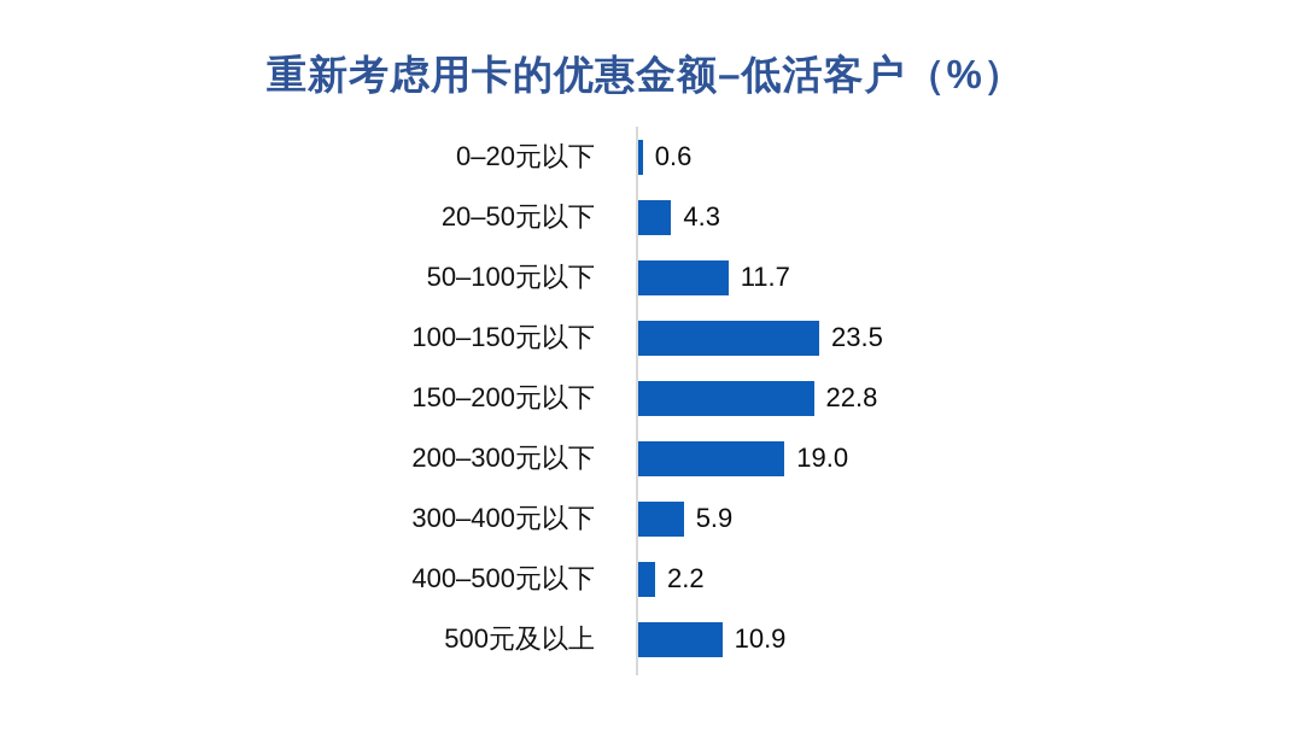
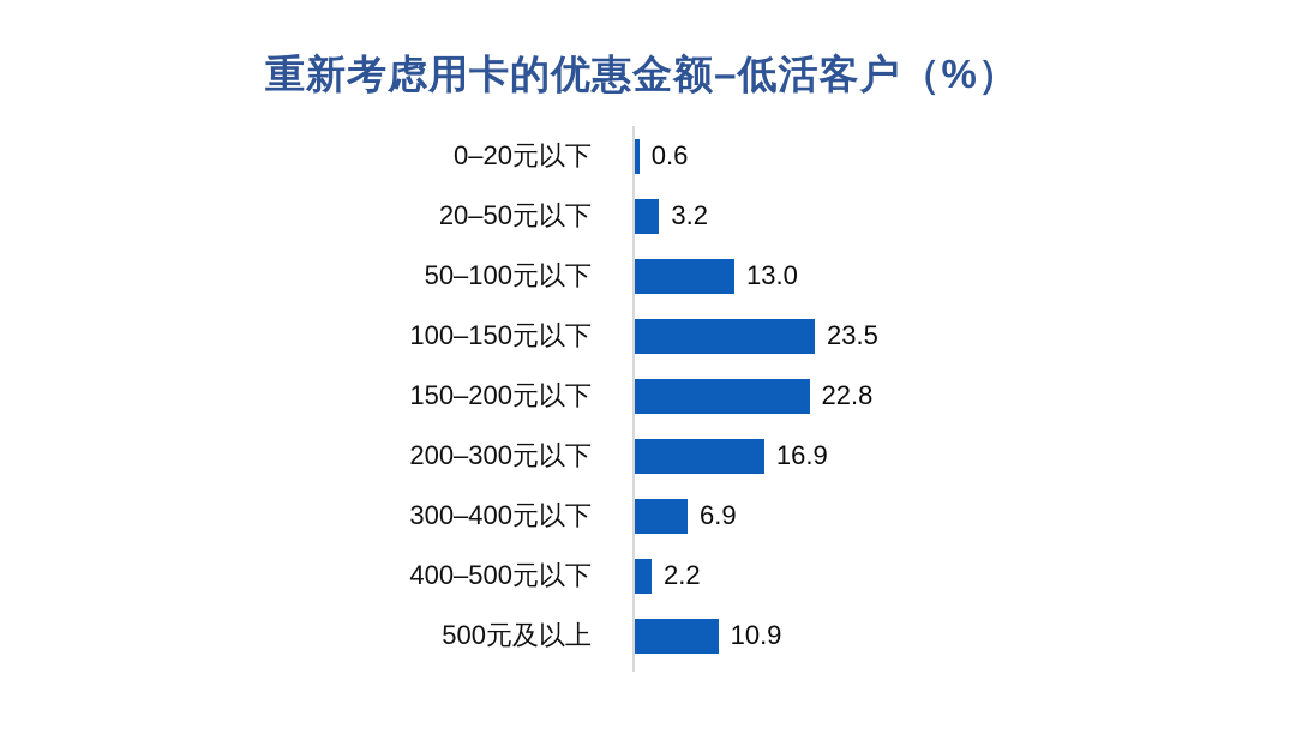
20–50元以下: 4.3 -> 3.2
50–100元以下: 11.7 -> 13.0
200–300元以下: 19.0 -> 16.9
300–400元以下: 5.9 -> 6.9
